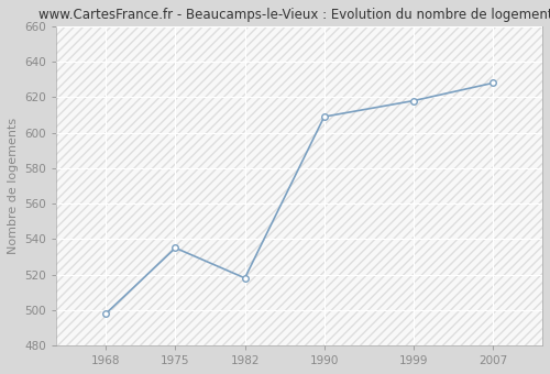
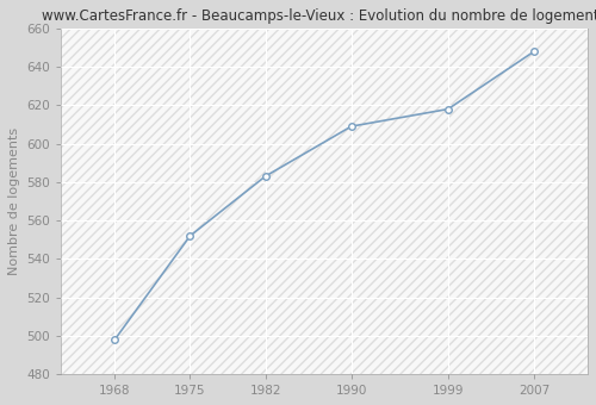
1975: 535 -> 552
1982: 518 -> 583
2007: 628 -> 648
